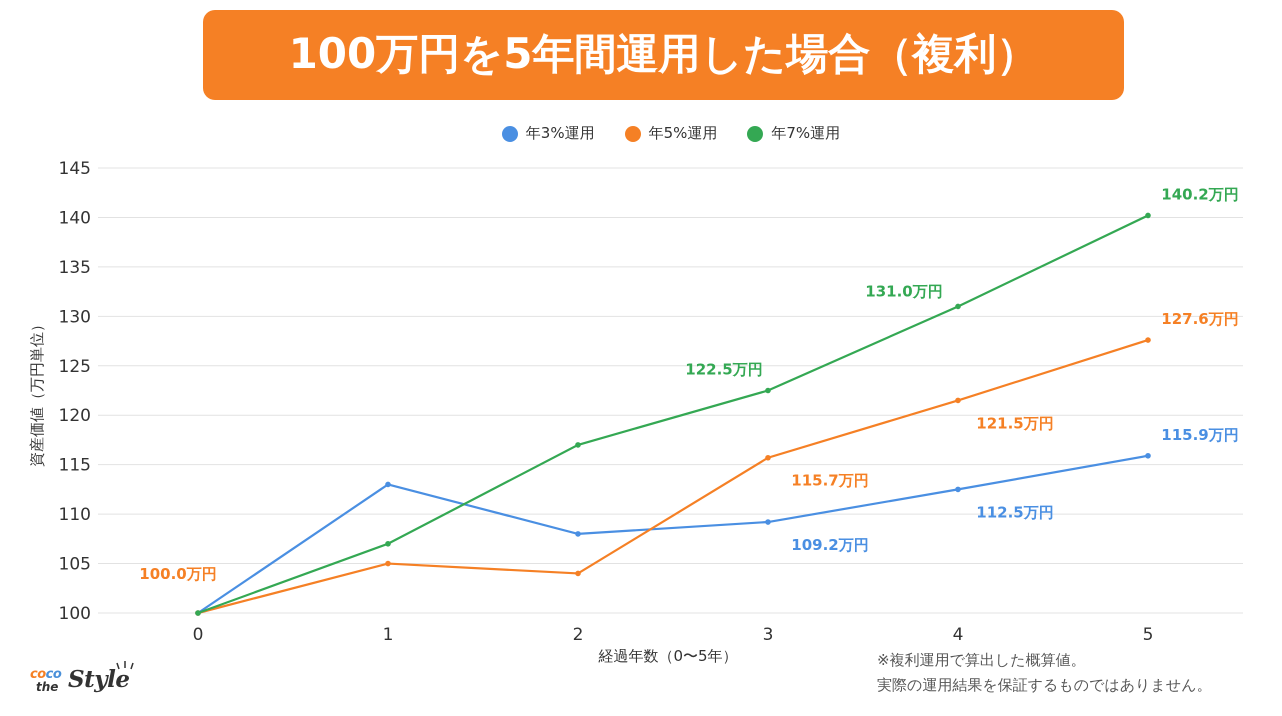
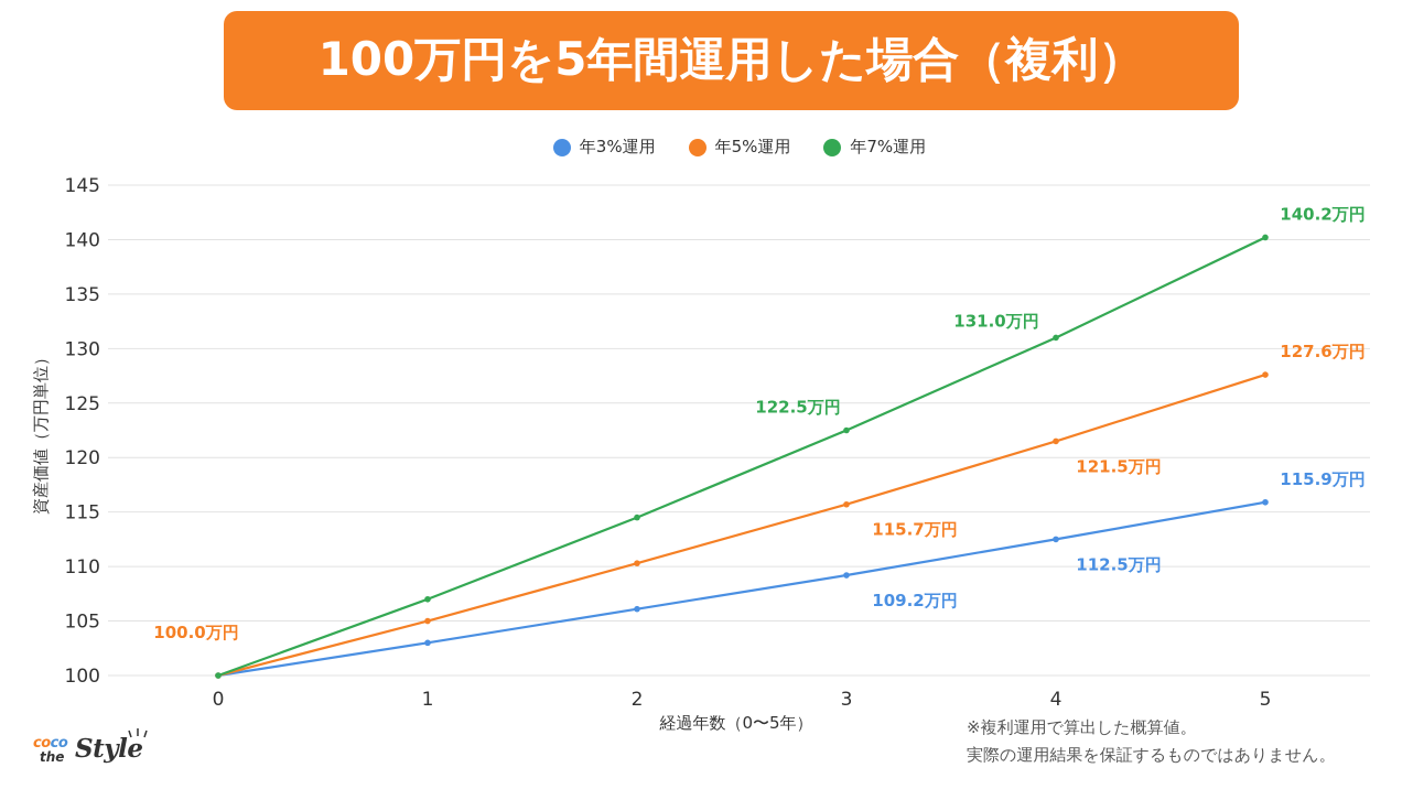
年3%運用/1: 113 -> 103
年3%運用/2: 108 -> 106
年5%運用/2: 104 -> 110
年7%運用/2: 117 -> 114
